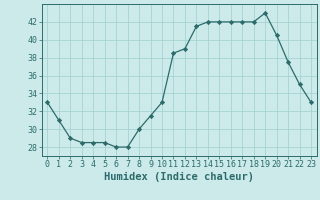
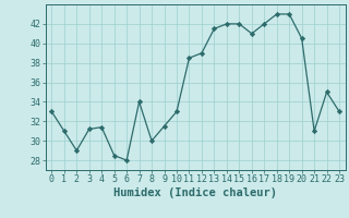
3: 28.5 -> 31.2
4: 28.5 -> 31.4
7: 28.0 -> 34.0
16: 42.0 -> 41.0
18: 42.0 -> 43.0
21: 37.5 -> 31.0
